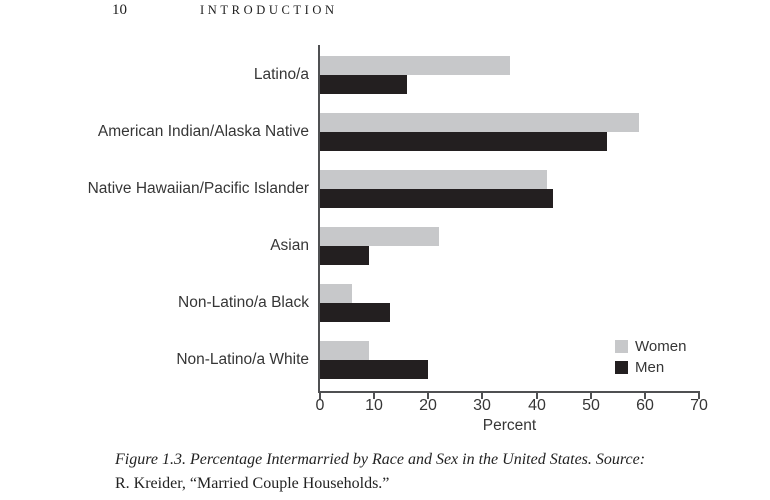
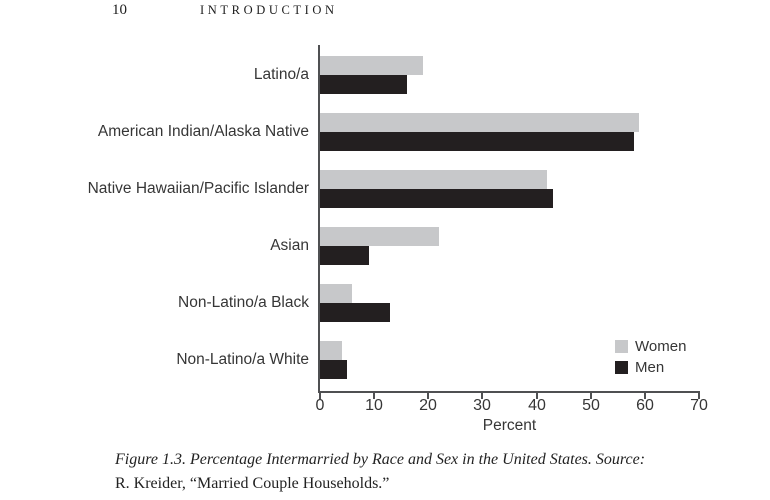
Women/Latino/a: 35 -> 19
Men/American Indian/Alaska Native: 53 -> 58
Women/Non-Latino/a White: 9 -> 4
Men/Non-Latino/a White: 20 -> 5
